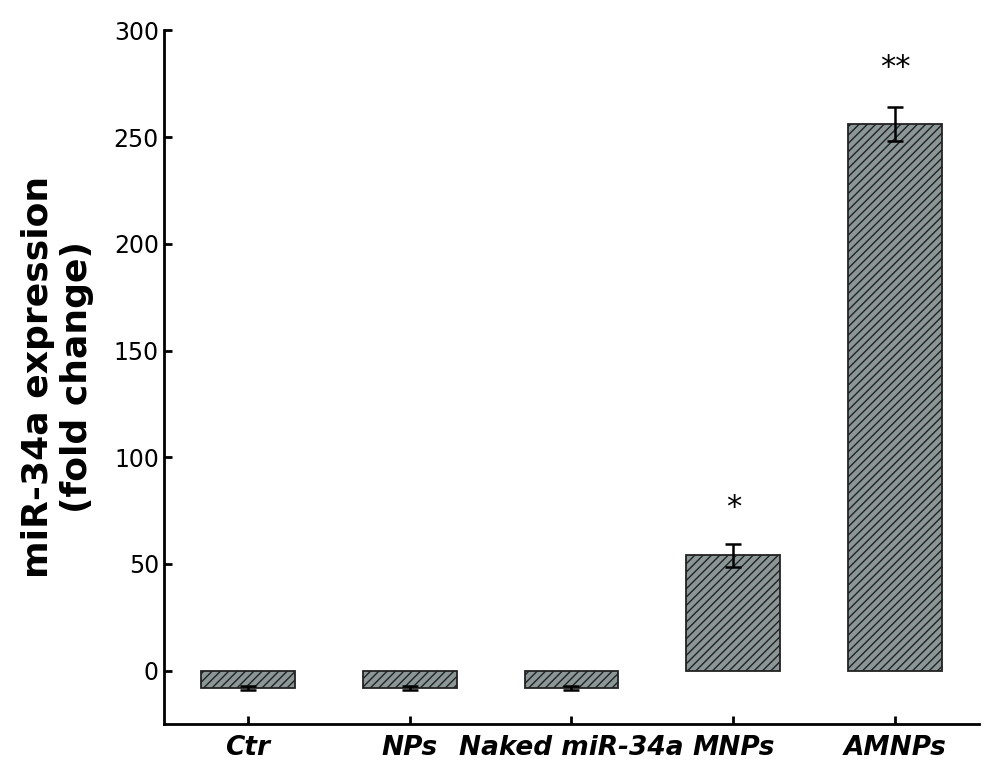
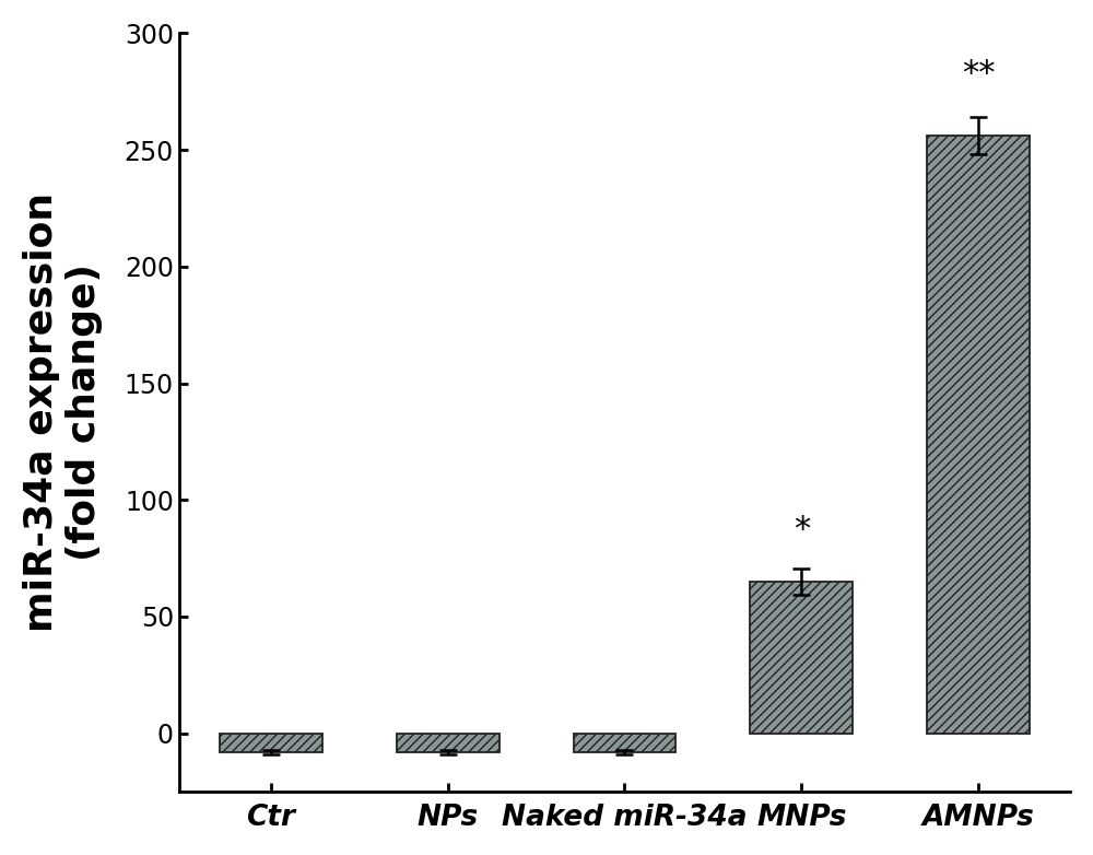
MNPs: 54 -> 65
